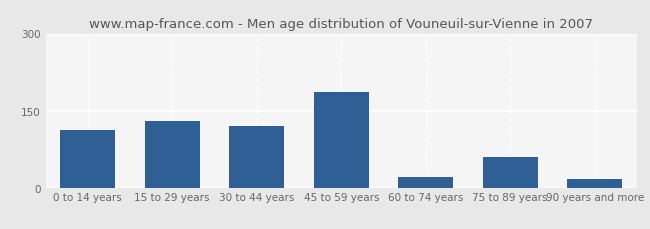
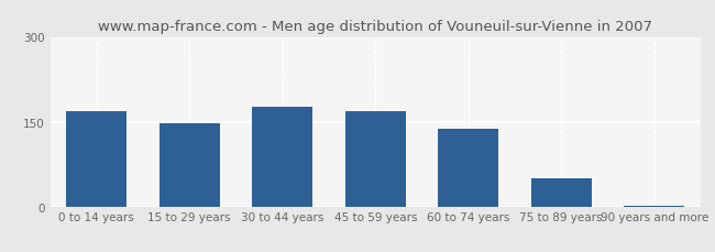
0 to 14 years: 112 -> 168
15 to 29 years: 130 -> 147
30 to 44 years: 120 -> 176
45 to 59 years: 186 -> 168
60 to 74 years: 20 -> 138
75 to 89 years: 60 -> 50
90 years and more: 16 -> 2
